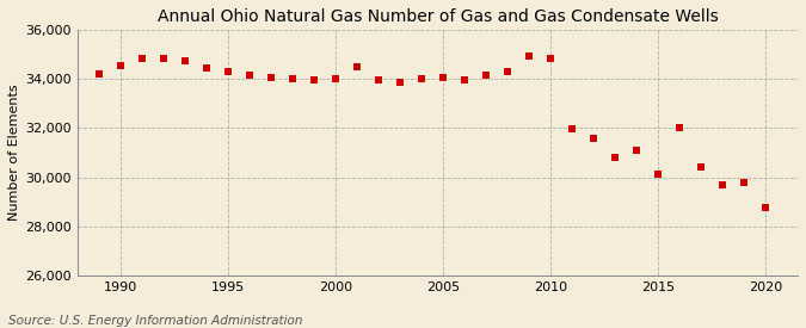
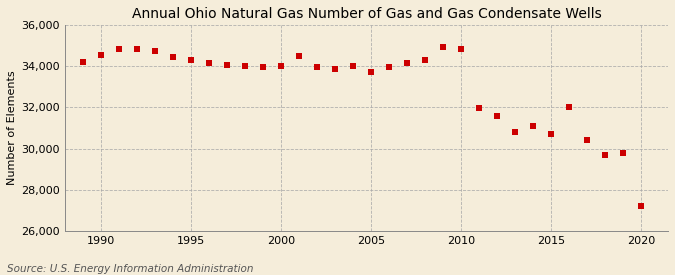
2005: 34,050 -> 33,700
2015: 30,150 -> 30,700
2020: 28,750 -> 27,200
